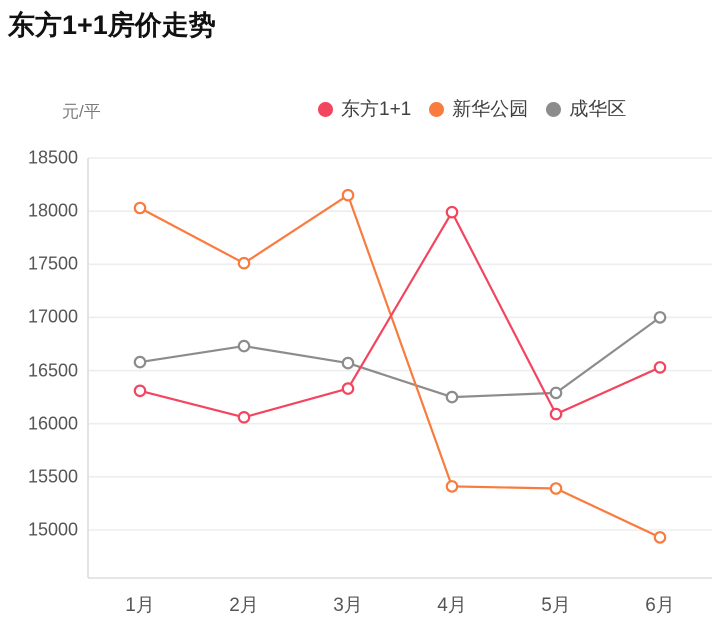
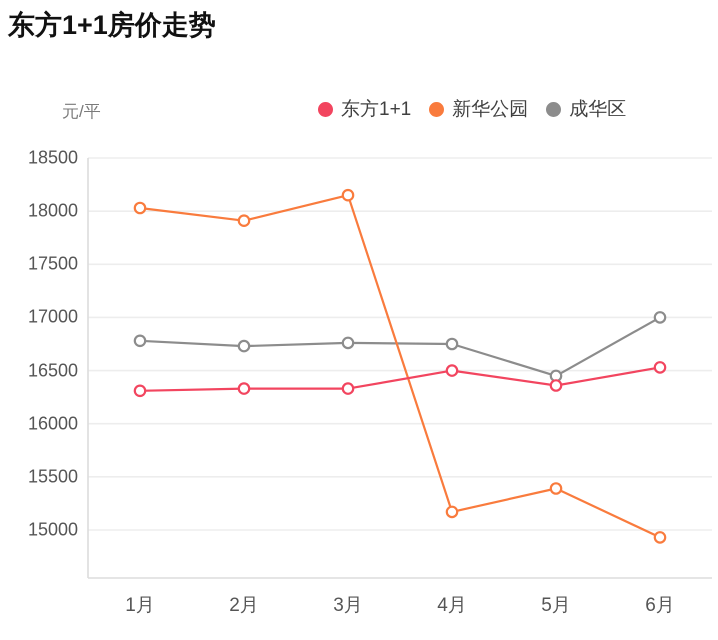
成华区/1月: 16580 -> 16780
东方1+1/2月: 16060 -> 16330
新华公园/2月: 17510 -> 17910
成华区/3月: 16570 -> 16760
东方1+1/4月: 17990 -> 16500
新华公园/4月: 15410 -> 15170
成华区/4月: 16250 -> 16750
东方1+1/5月: 16090 -> 16360
成华区/5月: 16290 -> 16450
